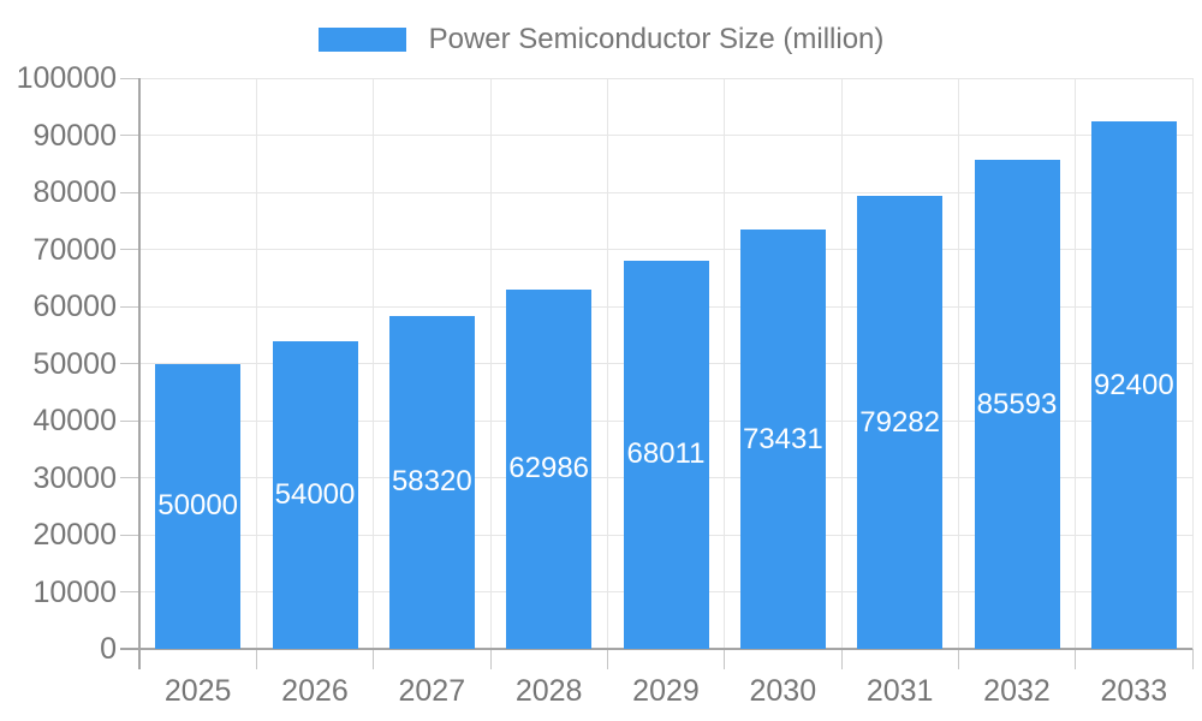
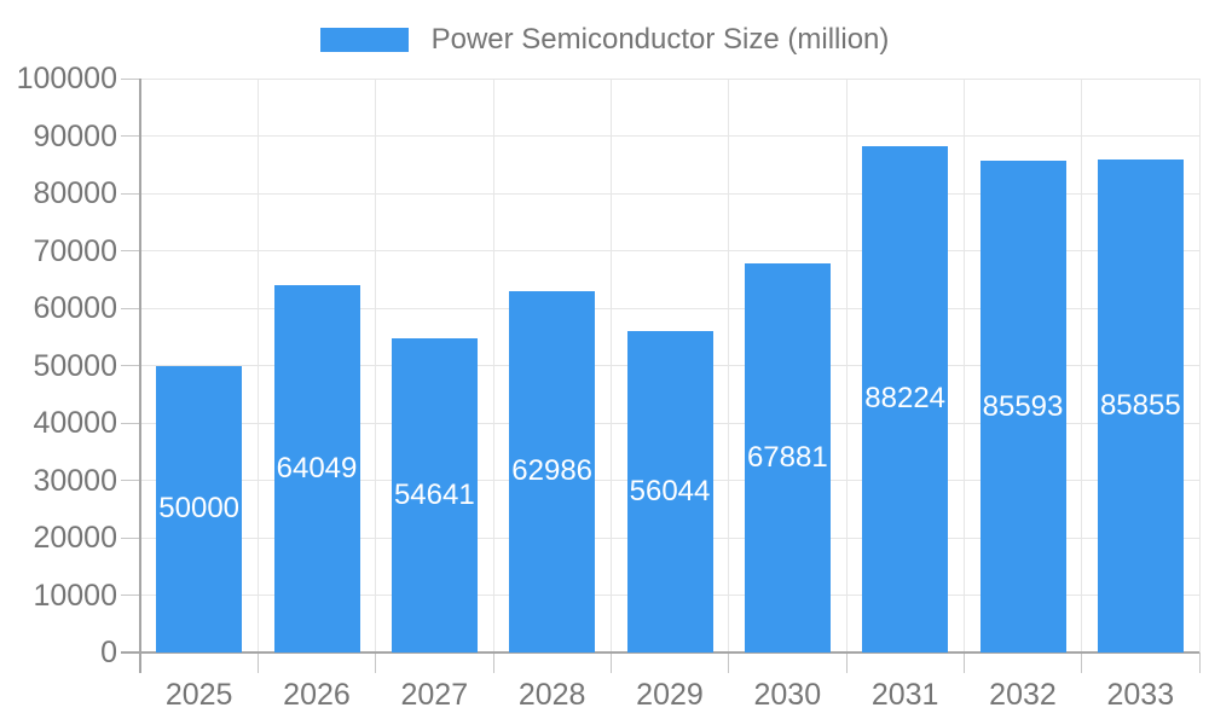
2026: 54000 -> 64049
2027: 58320 -> 54641
2029: 68011 -> 56044
2030: 73431 -> 67881
2031: 79282 -> 88224
2033: 92400 -> 85855
